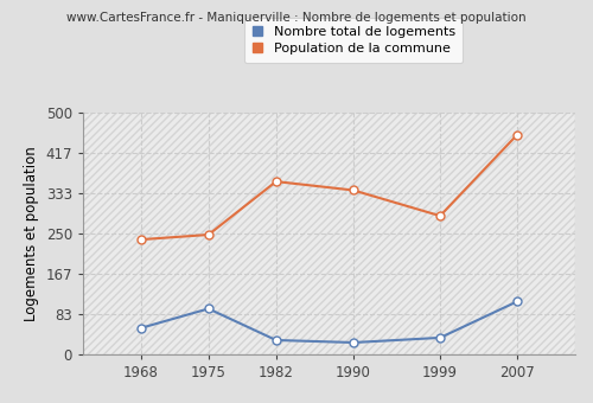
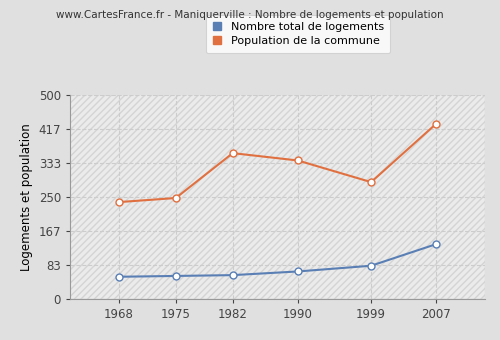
Nombre total de logements/1975: 95 -> 57
Nombre total de logements/1982: 30 -> 59
Nombre total de logements/1990: 25 -> 68
Nombre total de logements/1999: 35 -> 82
Nombre total de logements/2007: 110 -> 135
Population de la commune/2007: 455 -> 430
